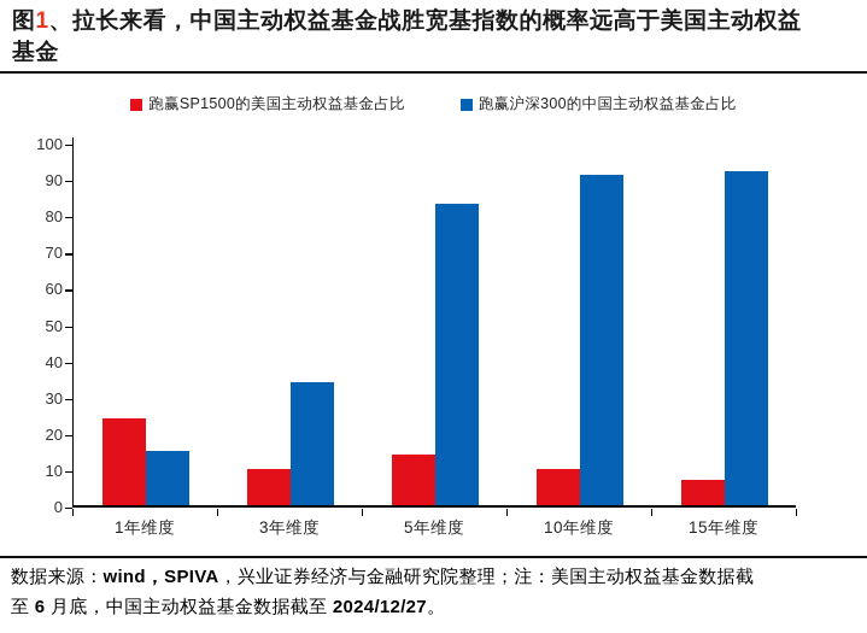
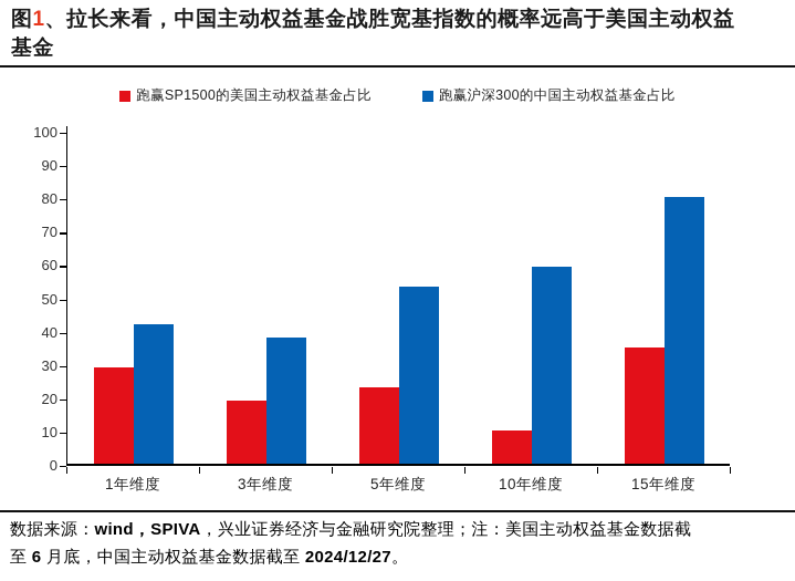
跑赢SP1500的美国主动权益基金占比/1年维度: 24 -> 29
跑赢沪深300的中国主动权益基金占比/1年维度: 15 -> 42
跑赢SP1500的美国主动权益基金占比/3年维度: 10 -> 19
跑赢沪深300的中国主动权益基金占比/3年维度: 34 -> 38
跑赢SP1500的美国主动权益基金占比/5年维度: 14 -> 23
跑赢沪深300的中国主动权益基金占比/5年维度: 83 -> 53
跑赢沪深300的中国主动权益基金占比/10年维度: 91 -> 59
跑赢SP1500的美国主动权益基金占比/15年维度: 7 -> 35
跑赢沪深300的中国主动权益基金占比/15年维度: 92 -> 80
